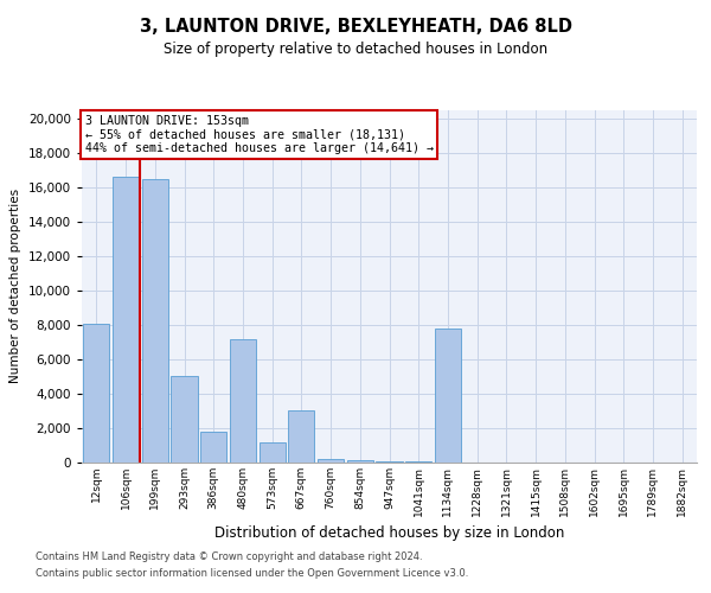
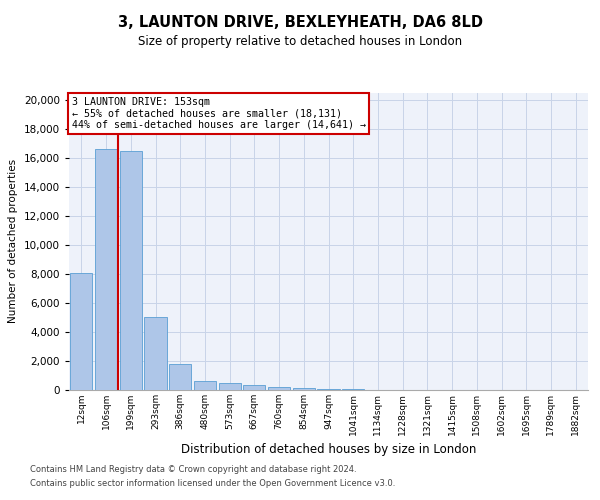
480sqm: 7,200 -> 600
573sqm: 1,200 -> 500
667sqm: 3,000 -> 300
1134sqm: 7,800 -> 0
